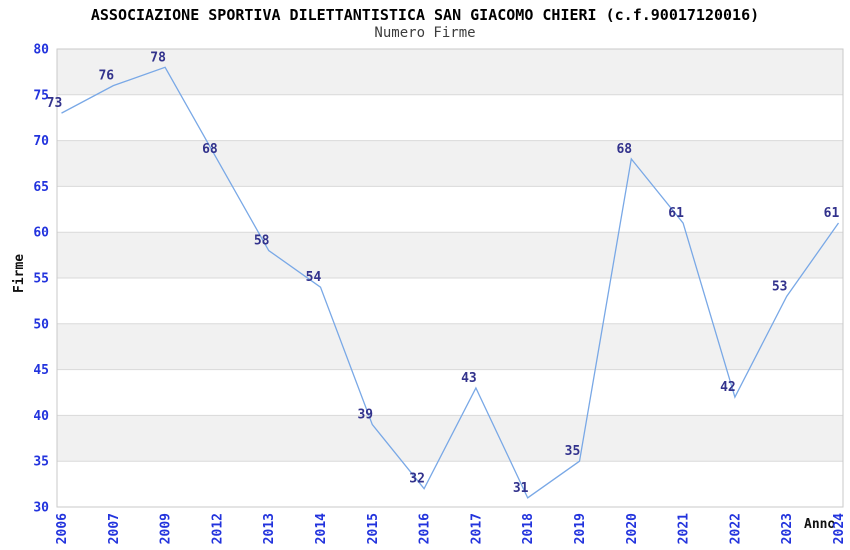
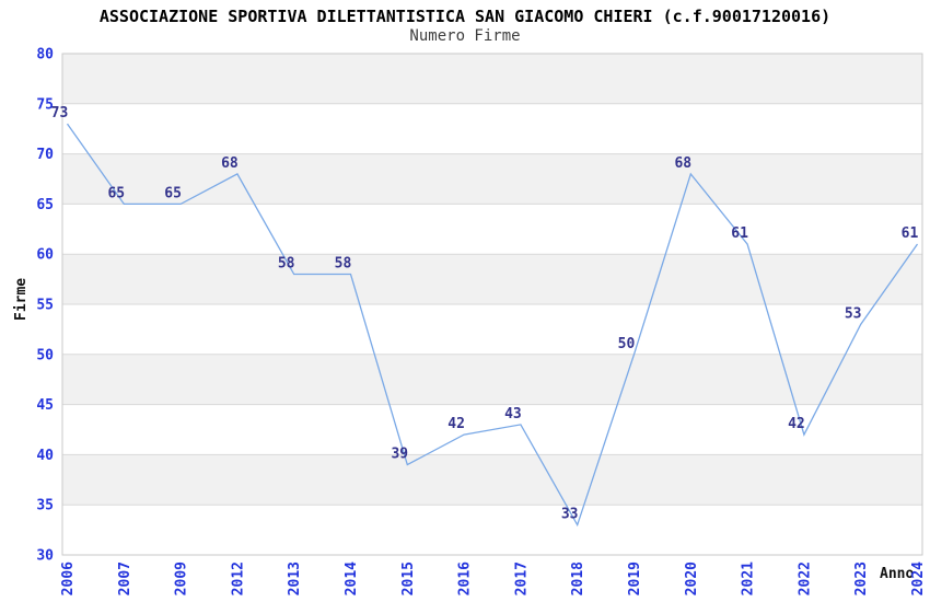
2007: 76 -> 65
2009: 78 -> 65
2014: 54 -> 58
2016: 32 -> 42
2018: 31 -> 33
2019: 35 -> 50
